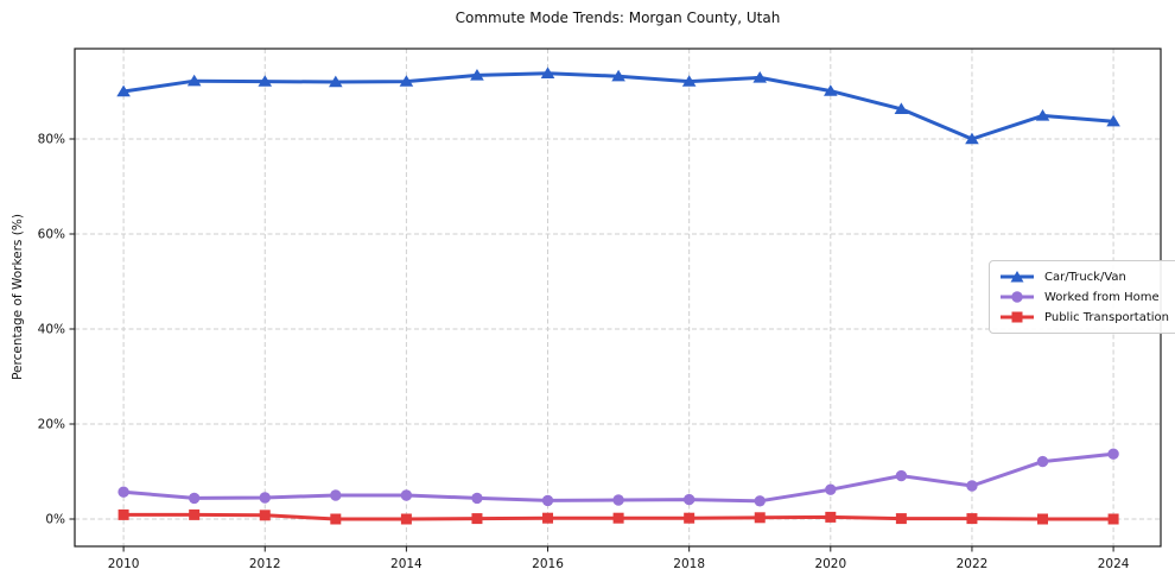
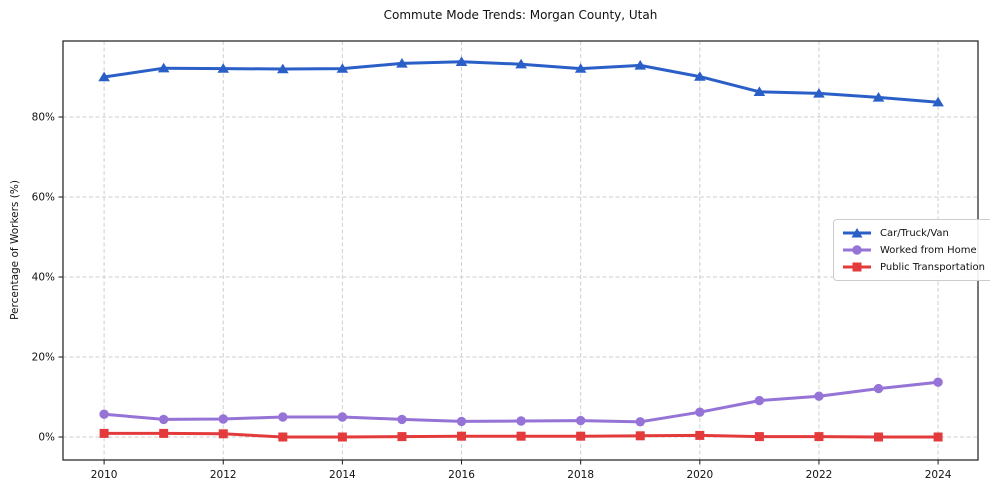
Car/Truck/Van/2022: 80% -> 86%
Worked from Home/2022: 7% -> 10%
